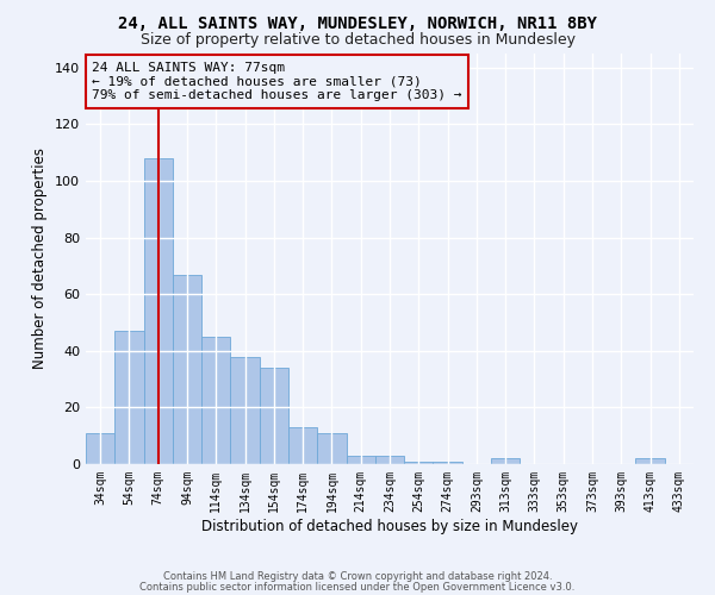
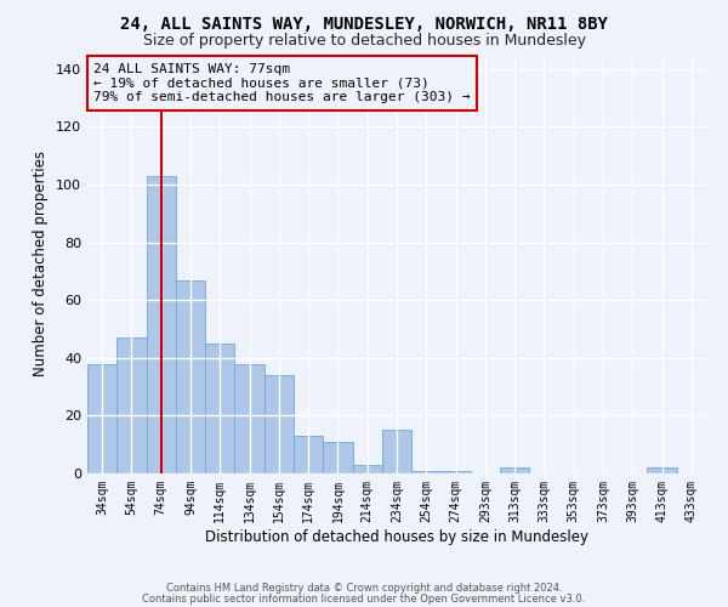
34sqm: 11 -> 38
74sqm: 108 -> 103
234sqm: 3 -> 15
